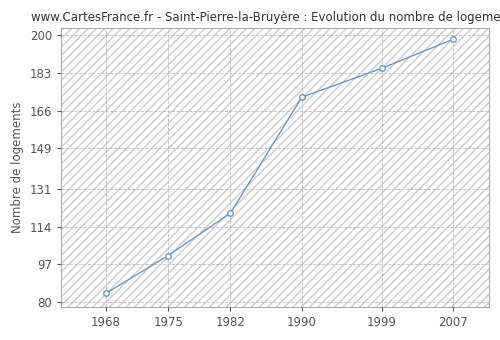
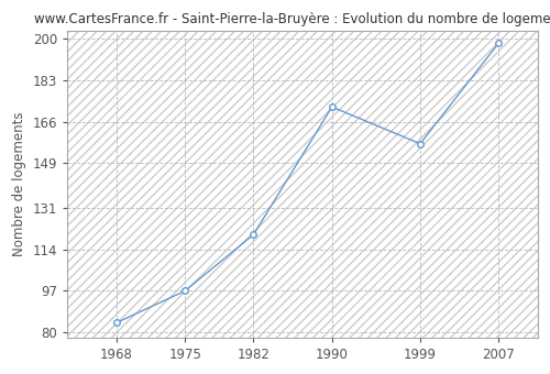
1975: 101 -> 97
1999: 185 -> 157
